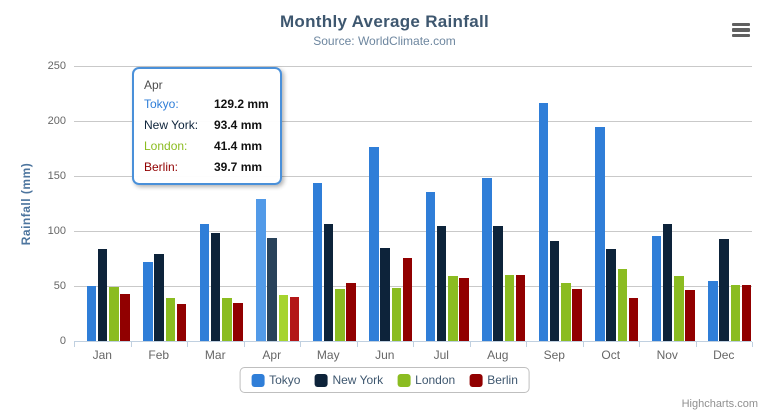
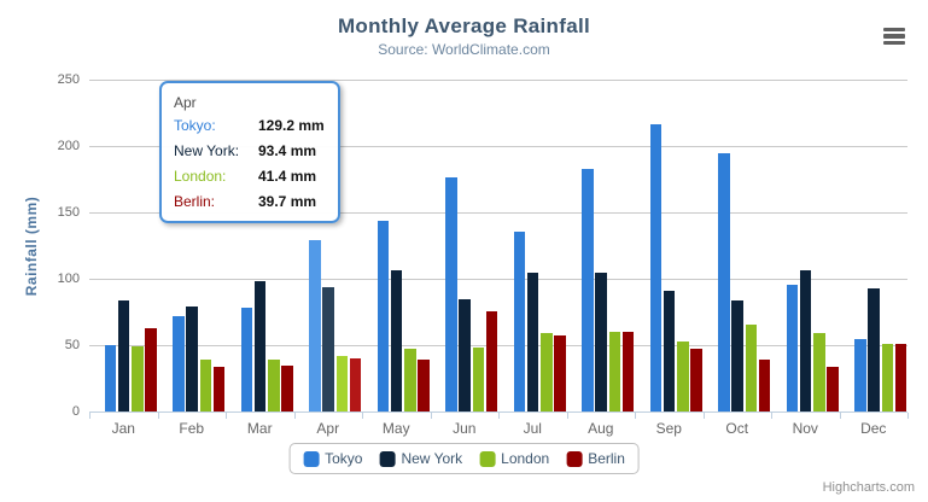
Berlin/Jan: 42 -> 63
Tokyo/Mar: 106 -> 78
Berlin/May: 53 -> 39
Tokyo/Aug: 148 -> 183
Berlin/Nov: 47 -> 34
